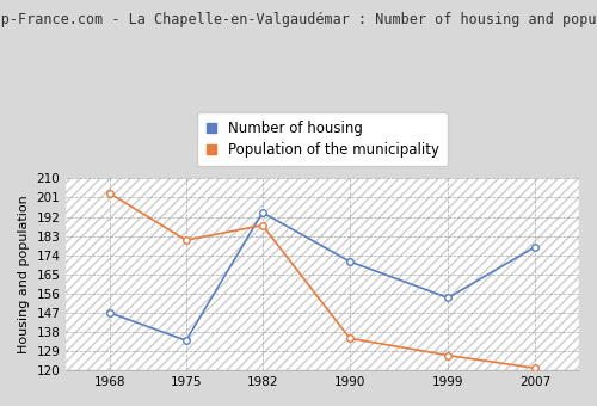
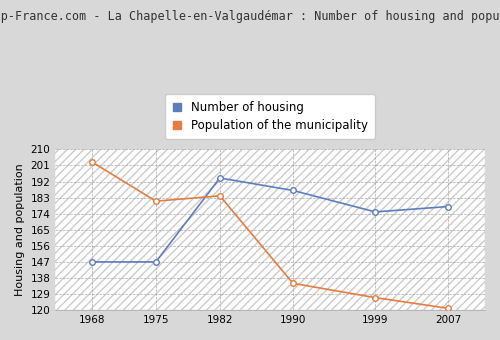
Number of housing/1975: 134 -> 147
Population of the municipality/1982: 188 -> 184
Number of housing/1990: 171 -> 187
Number of housing/1999: 154 -> 175
